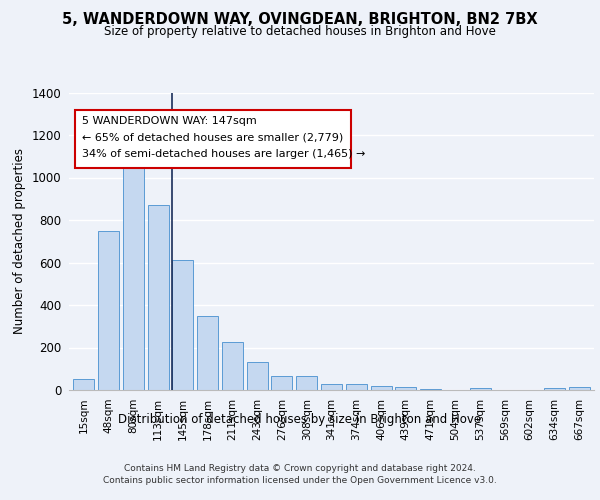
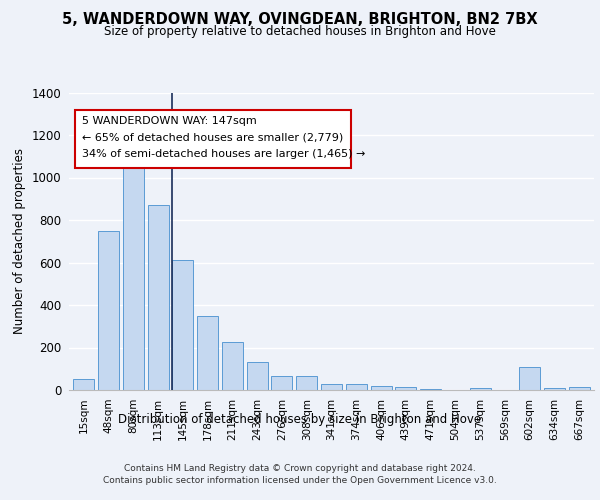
602sqm: 1 -> 110
